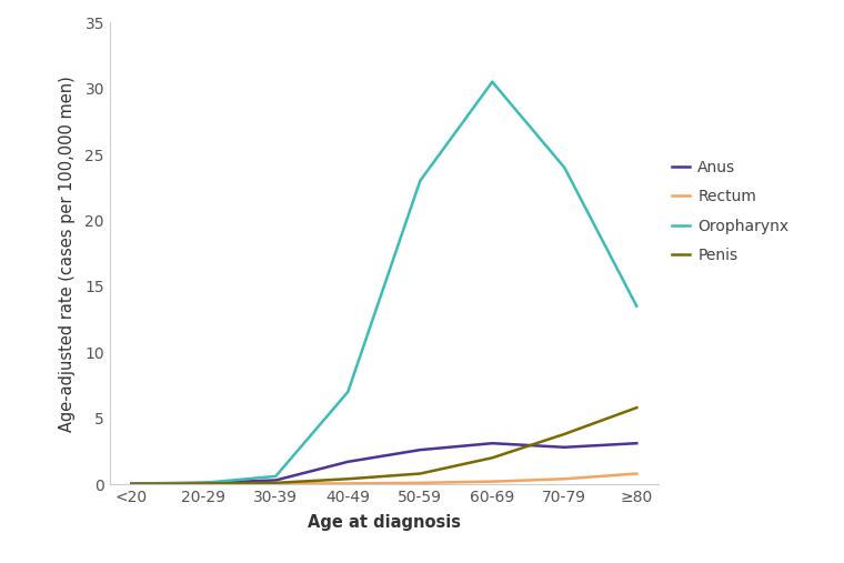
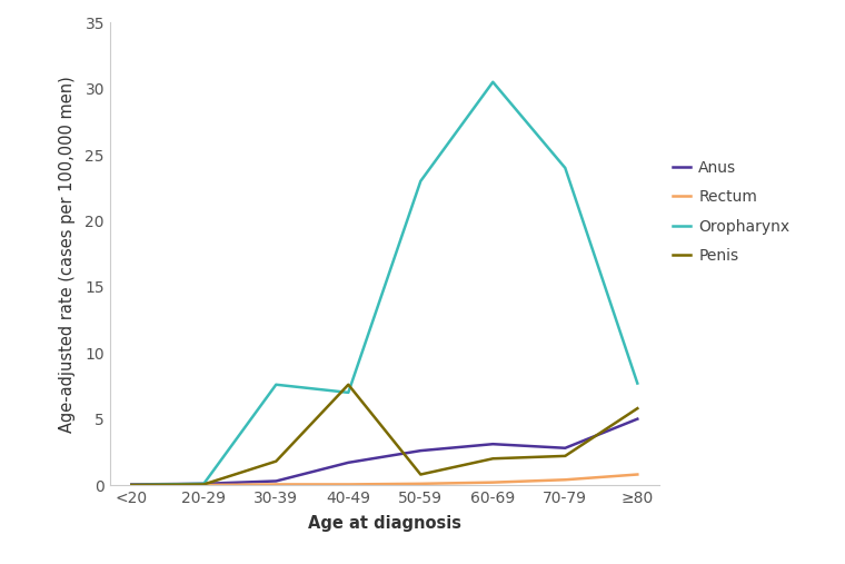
Oropharynx/30-39: 0.6 -> 7.6
Penis/30-39: 0.1 -> 1.8
Penis/40-49: 0.4 -> 7.6
Penis/70-79: 3.8 -> 2.2
Anus/≥80: 3.1 -> 5.0
Oropharynx/≥80: 13.5 -> 7.7
